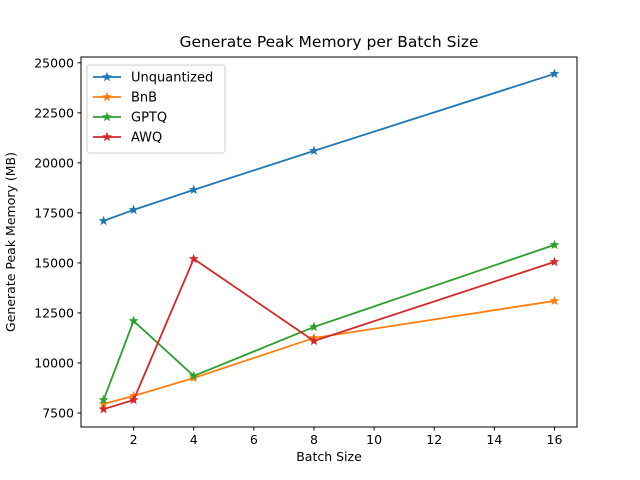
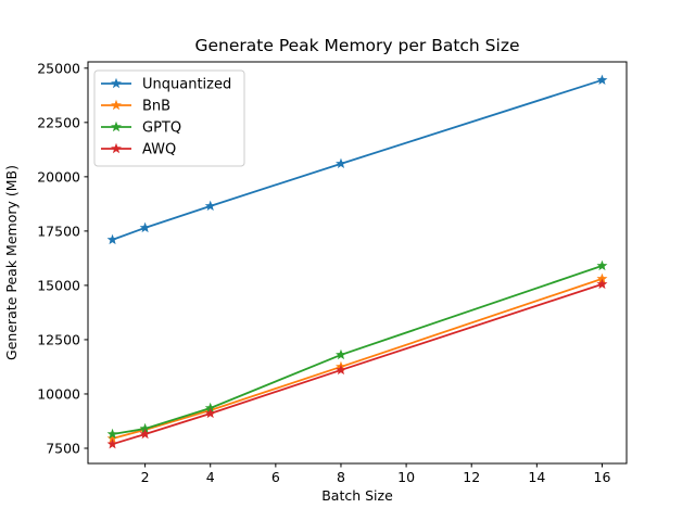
GPTQ/2: 12100 -> 8400
AWQ/4: 15200 -> 9100
BnB/16: 13100 -> 15300
